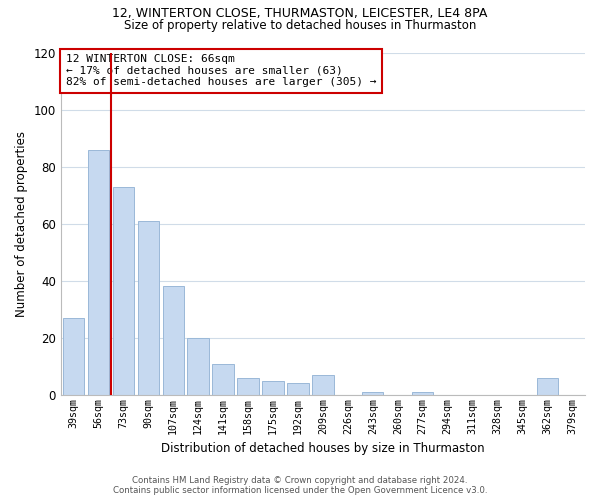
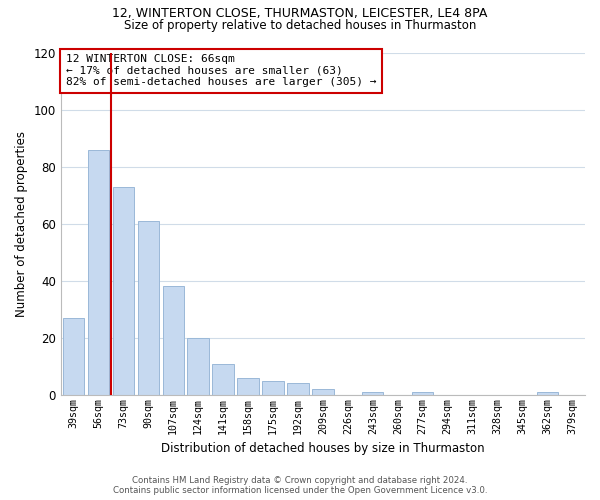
209sqm: 7 -> 2
362sqm: 6 -> 1
